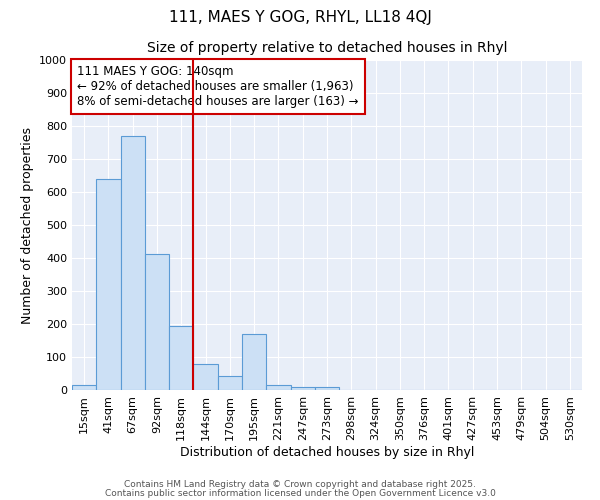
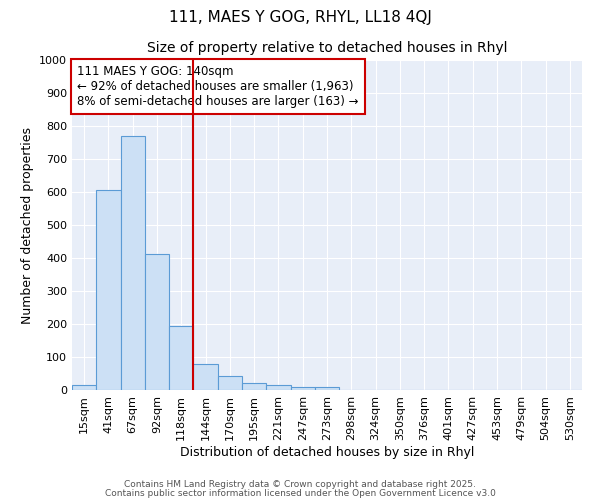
41sqm: 640 -> 607
195sqm: 170 -> 20
